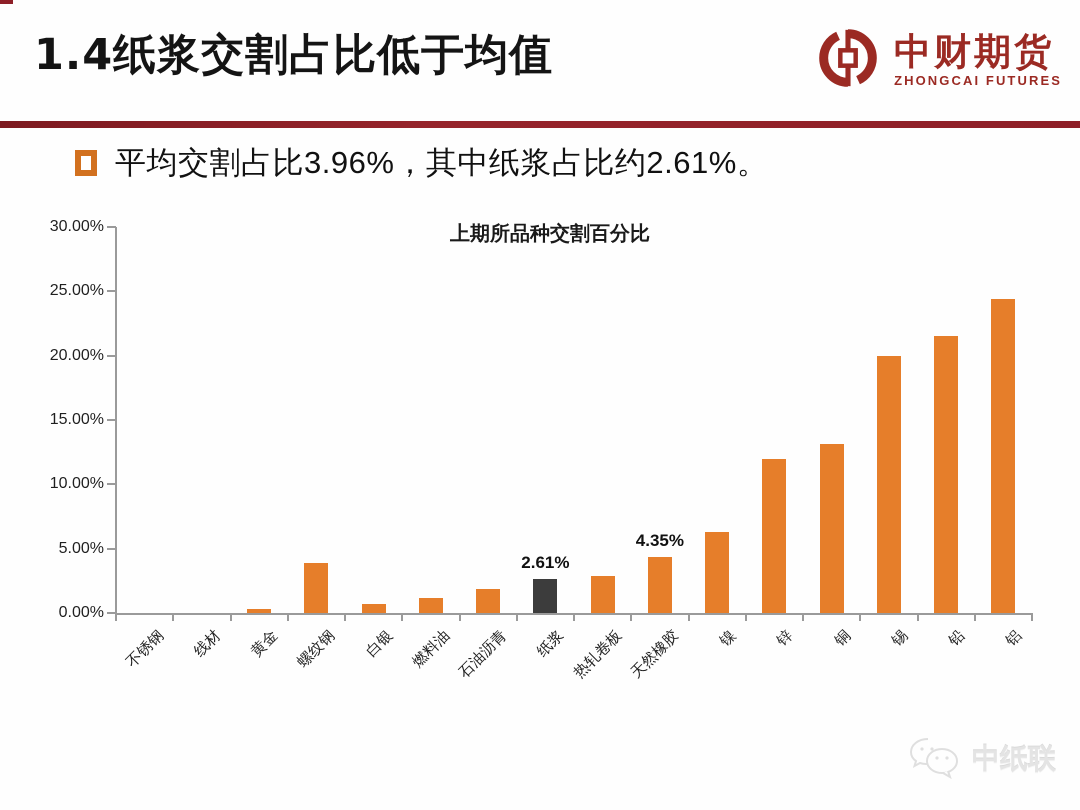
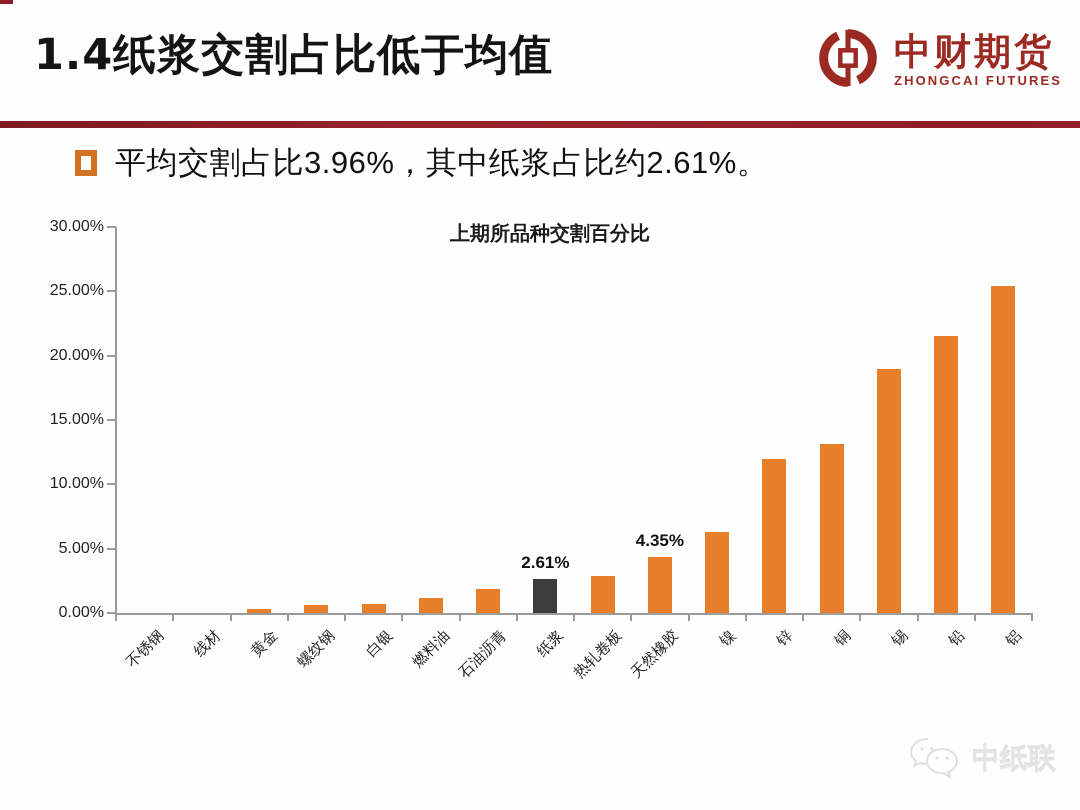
螺纹钢: 3.9% -> 0.6%
锡: 20.0% -> 19.0%
铝: 24.4% -> 25.4%
